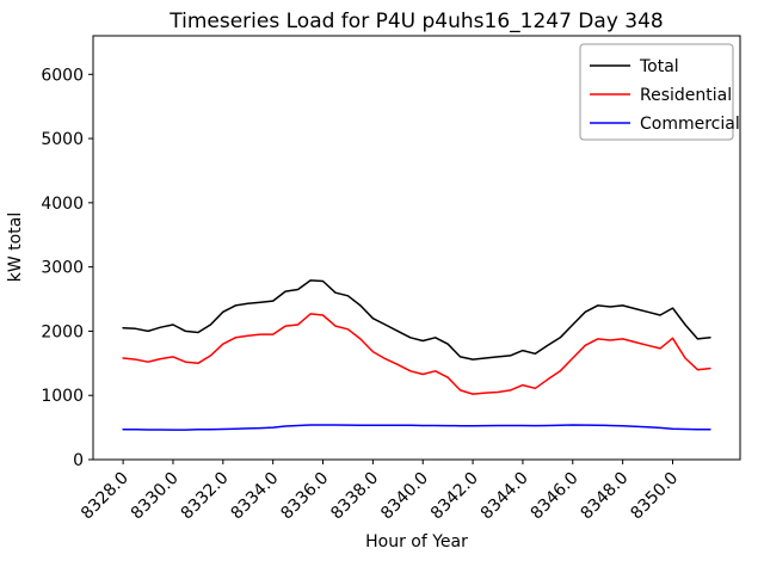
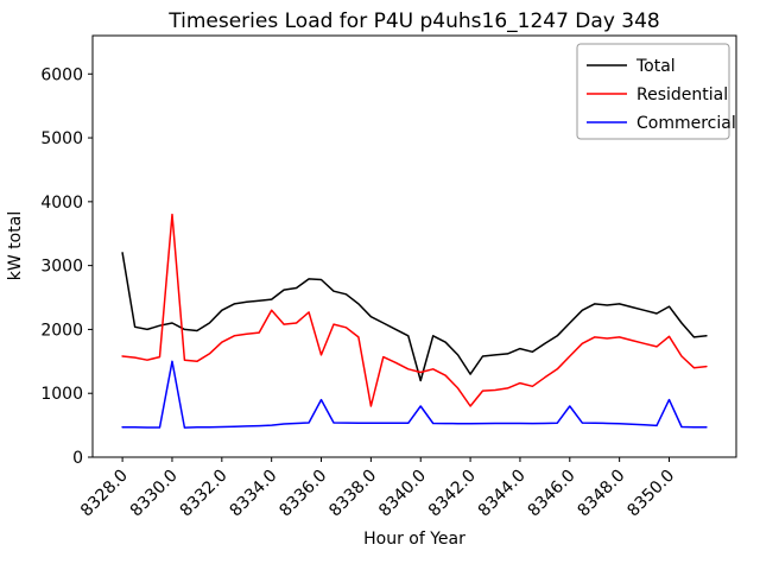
Total/8328.0: 2000 -> 3200
Residential/8330.0: 1600 -> 3800
Commercial/8330.0: 500 -> 1500
Residential/8334.0: 2000 -> 2300
Residential/8336.0: 2200 -> 1600
Commercial/8336.0: 500 -> 900
Residential/8338.0: 1700 -> 800
Total/8340.0: 1800 -> 1200
Commercial/8340.0: 500 -> 800
Total/8342.0: 1600 -> 1300
Residential/8342.0: 1000 -> 800
Commercial/8346.0: 500 -> 800
Commercial/8350.0: 500 -> 900
